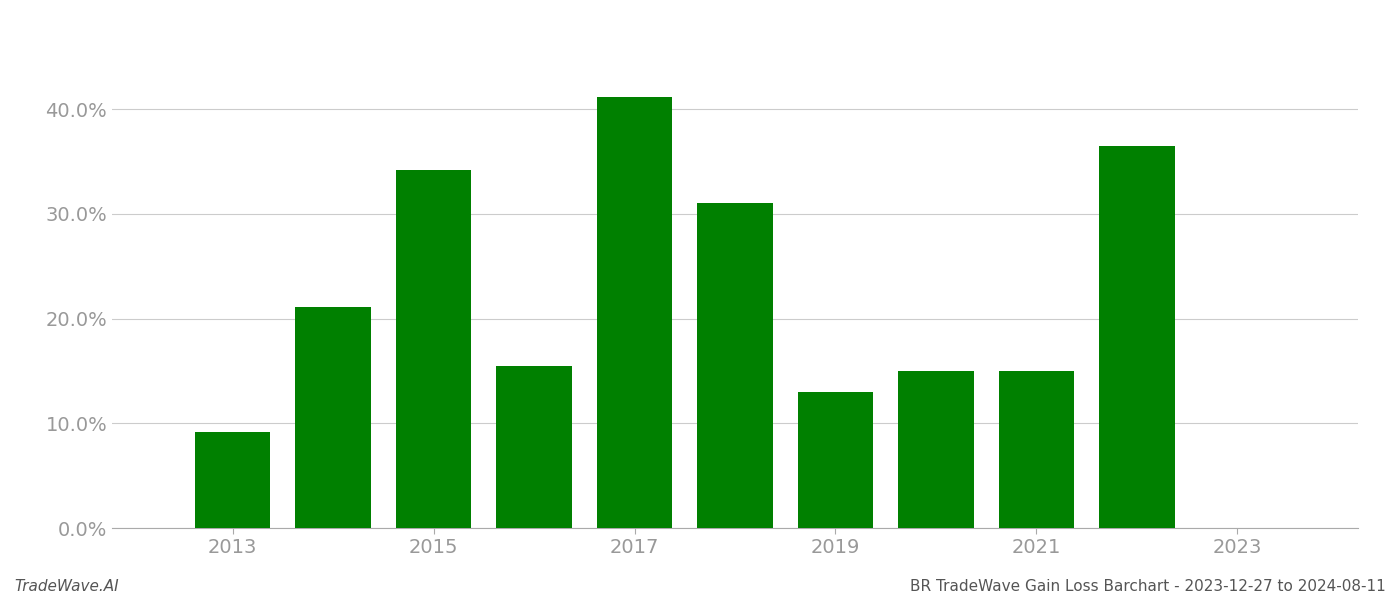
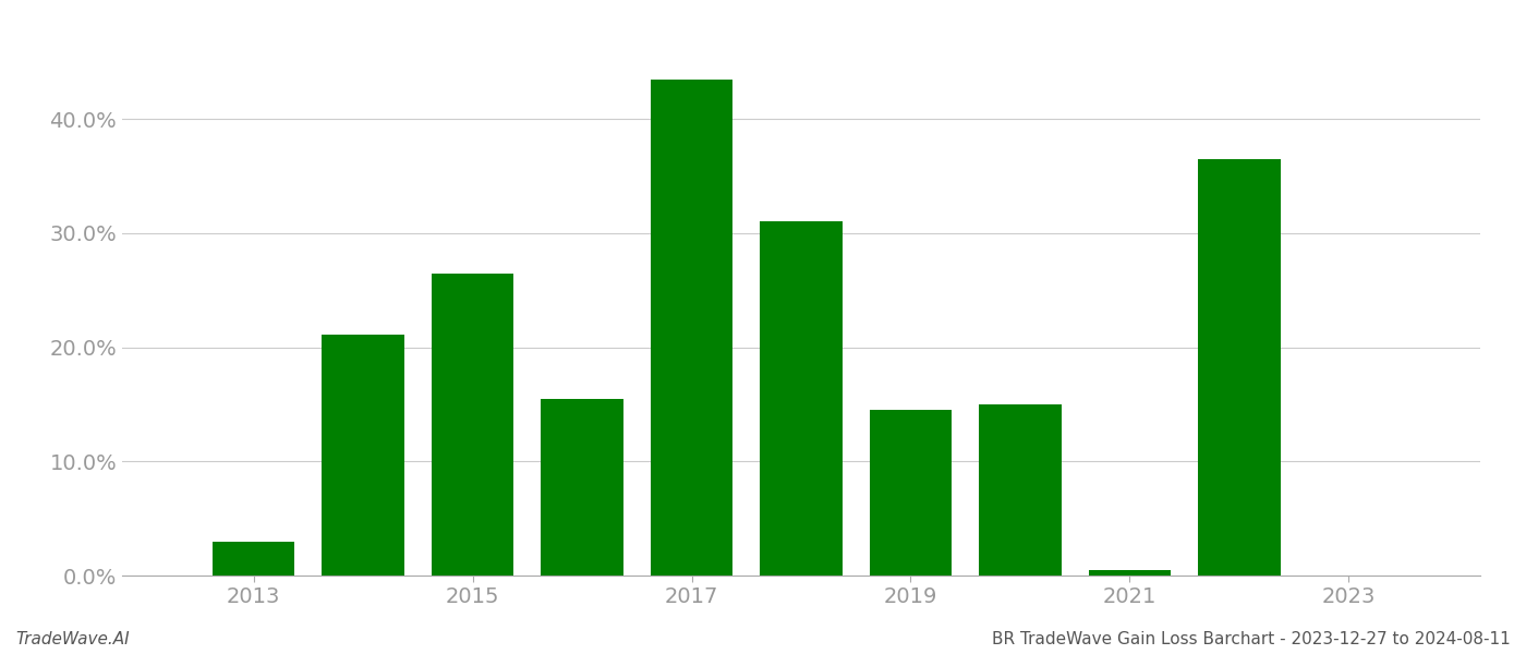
2013: 9.2% -> 3.0%
2015: 34.2% -> 26.5%
2017: 41.2% -> 43.5%
2019: 13.0% -> 14.5%
2021: 15.0% -> 0.5%
